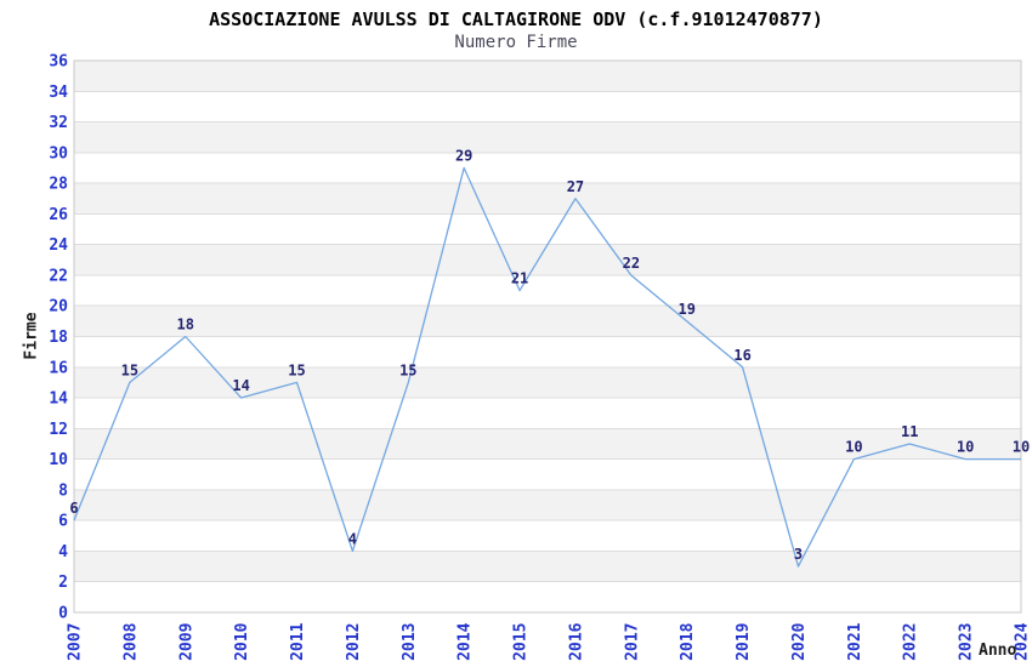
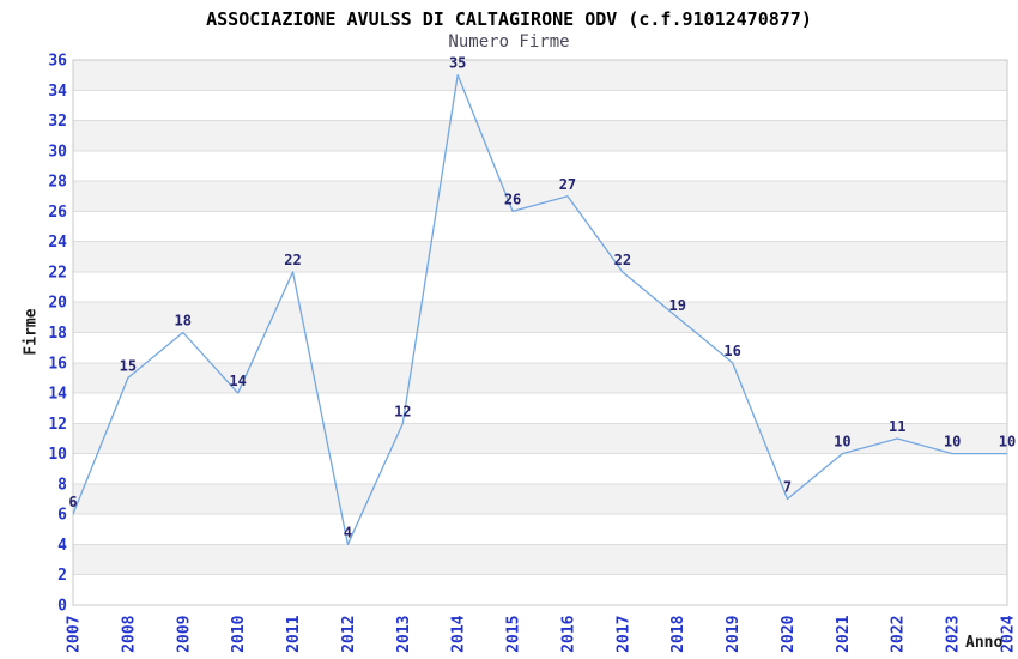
2011: 15 -> 22
2013: 15 -> 12
2014: 29 -> 35
2015: 21 -> 26
2020: 3 -> 7
